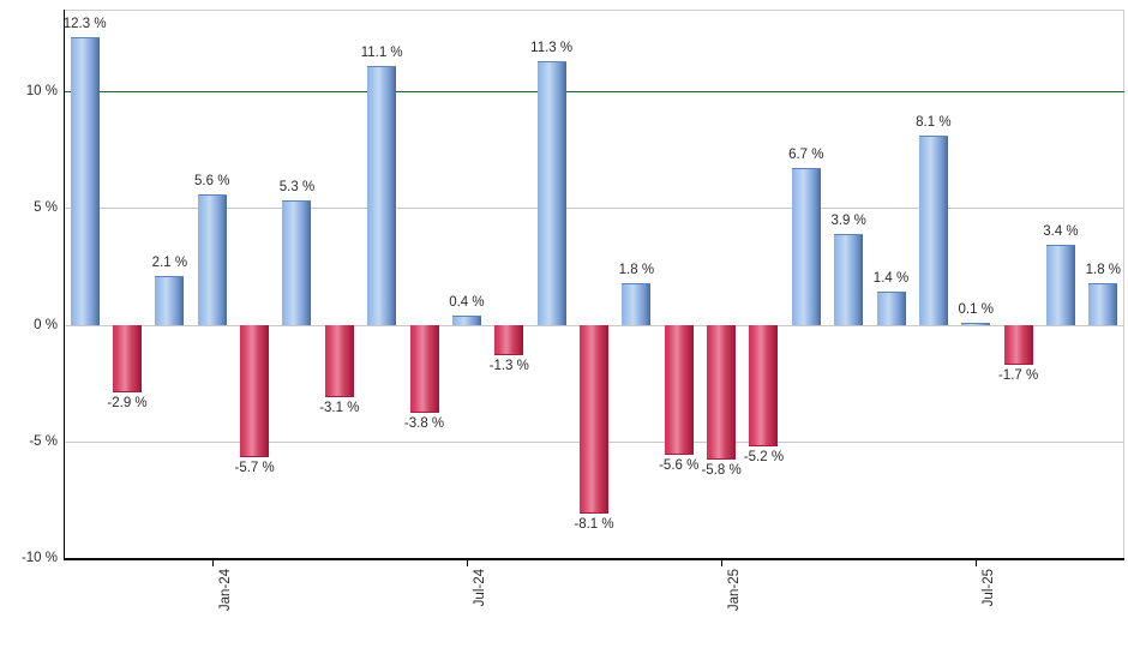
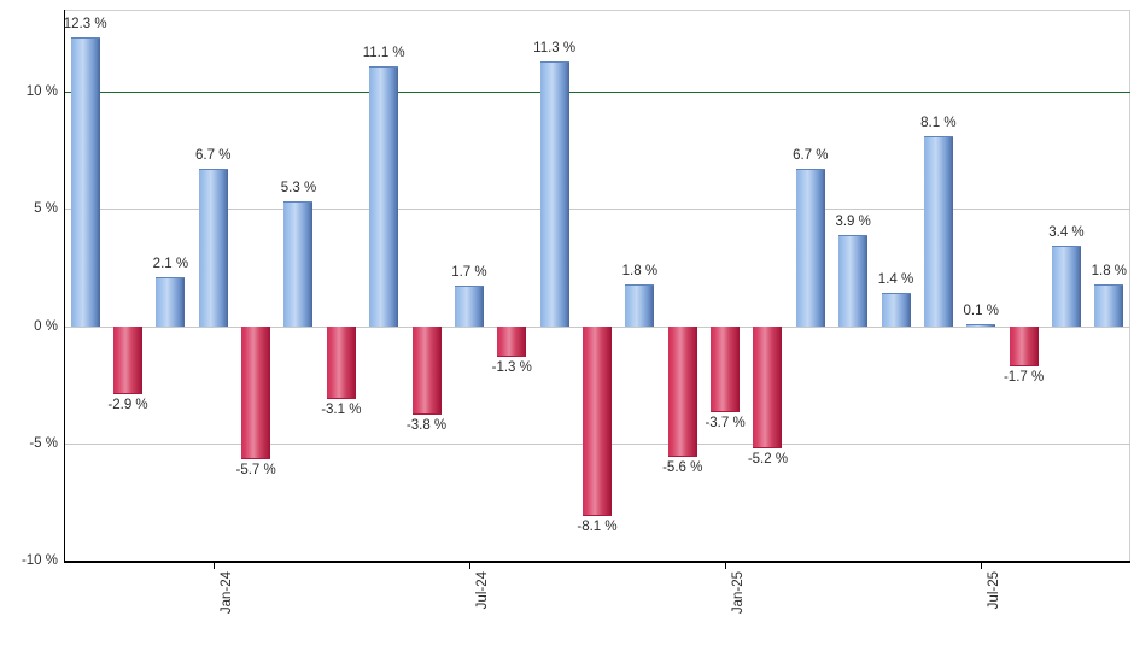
Jan-24: 5.6 -> 6.7
Jul-24: 0.4 -> 1.7
Jan-25: -5.8 -> -3.7
